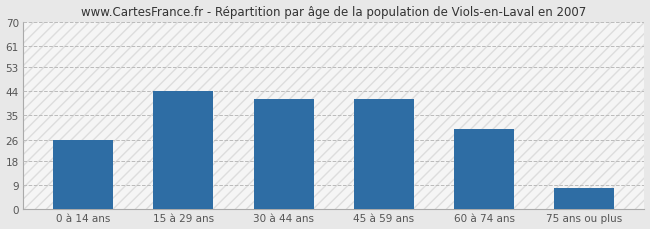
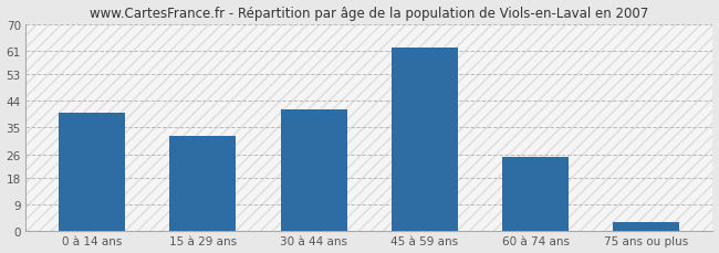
0 à 14 ans: 26 -> 40
15 à 29 ans: 44 -> 32
45 à 59 ans: 41 -> 62
60 à 74 ans: 30 -> 25
75 ans ou plus: 8 -> 3
